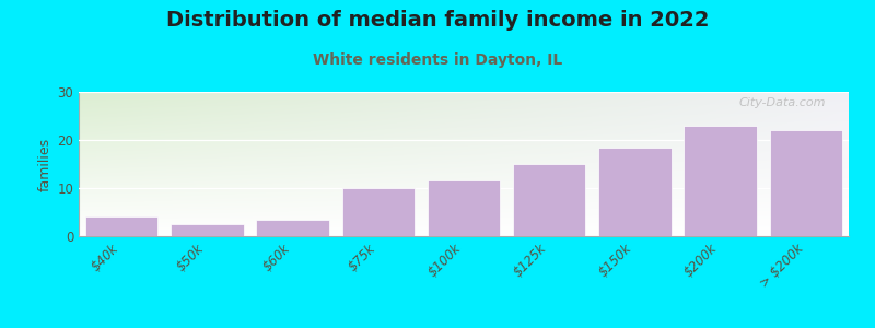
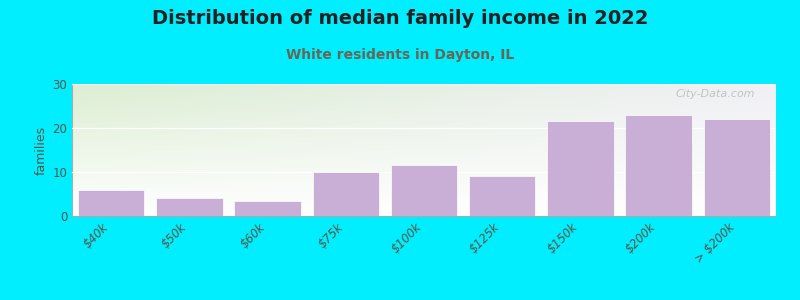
$40k: 4.0 -> 6.0
$50k: 2.5 -> 4.0
$125k: 15.0 -> 9.0
$150k: 18.5 -> 21.5
